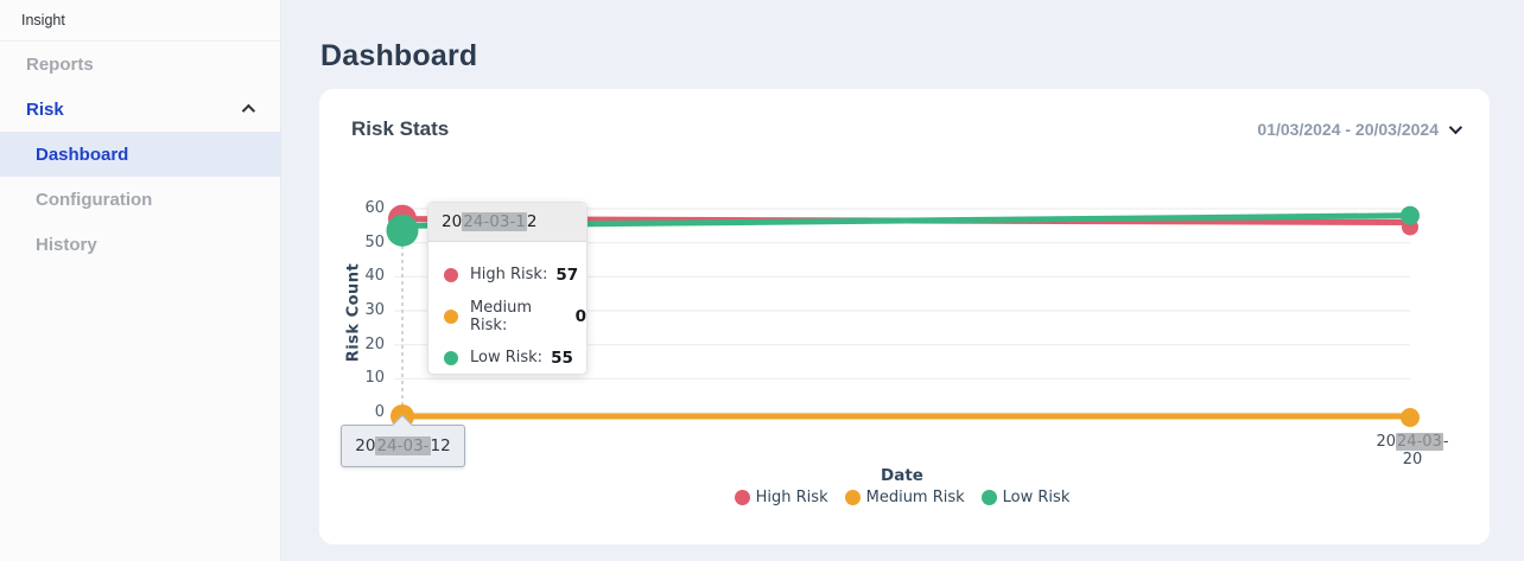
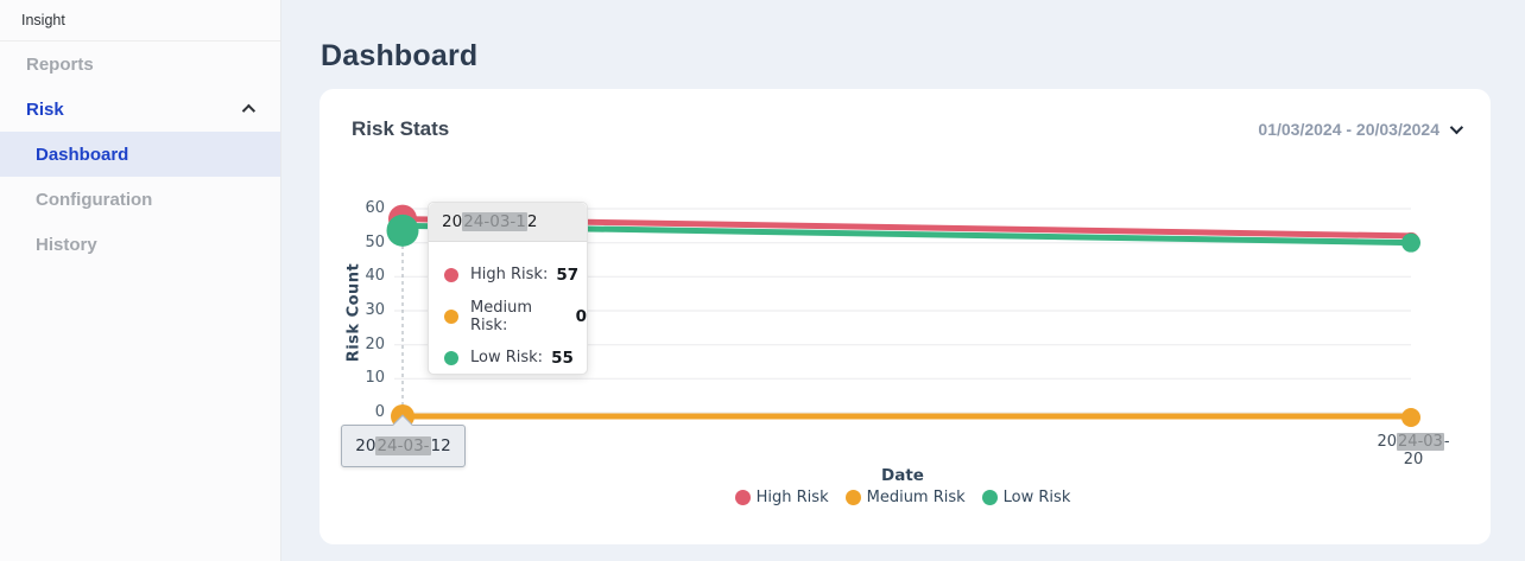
High Risk/2024-03-20: 56 -> 52
Low Risk/2024-03-20: 58 -> 50
